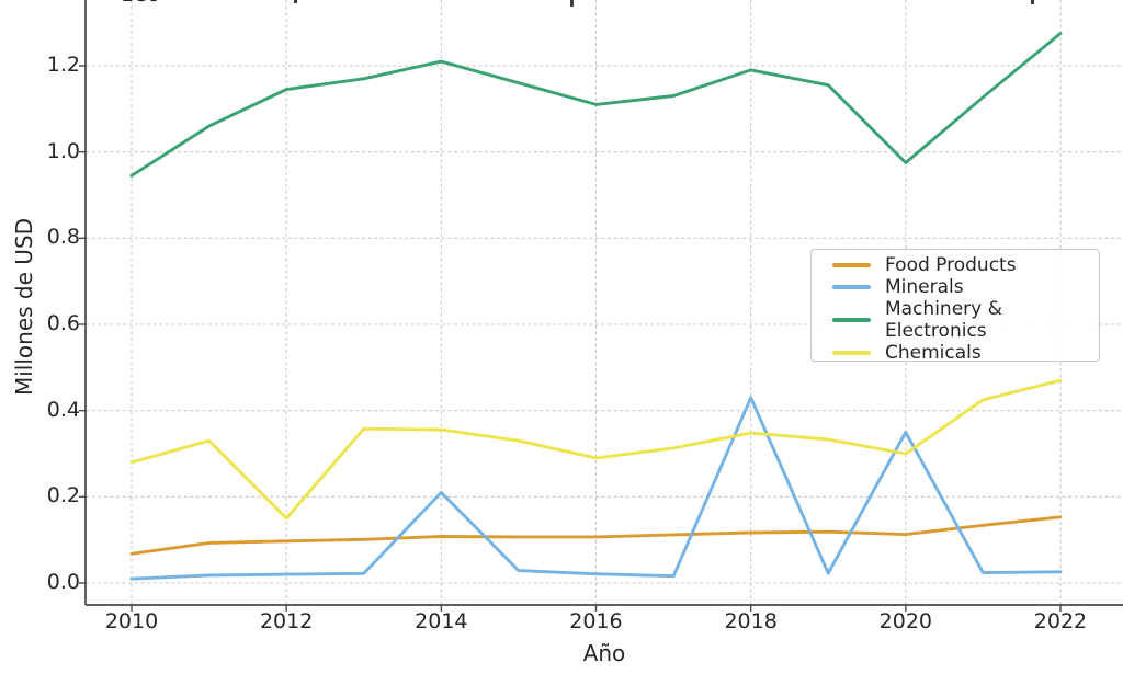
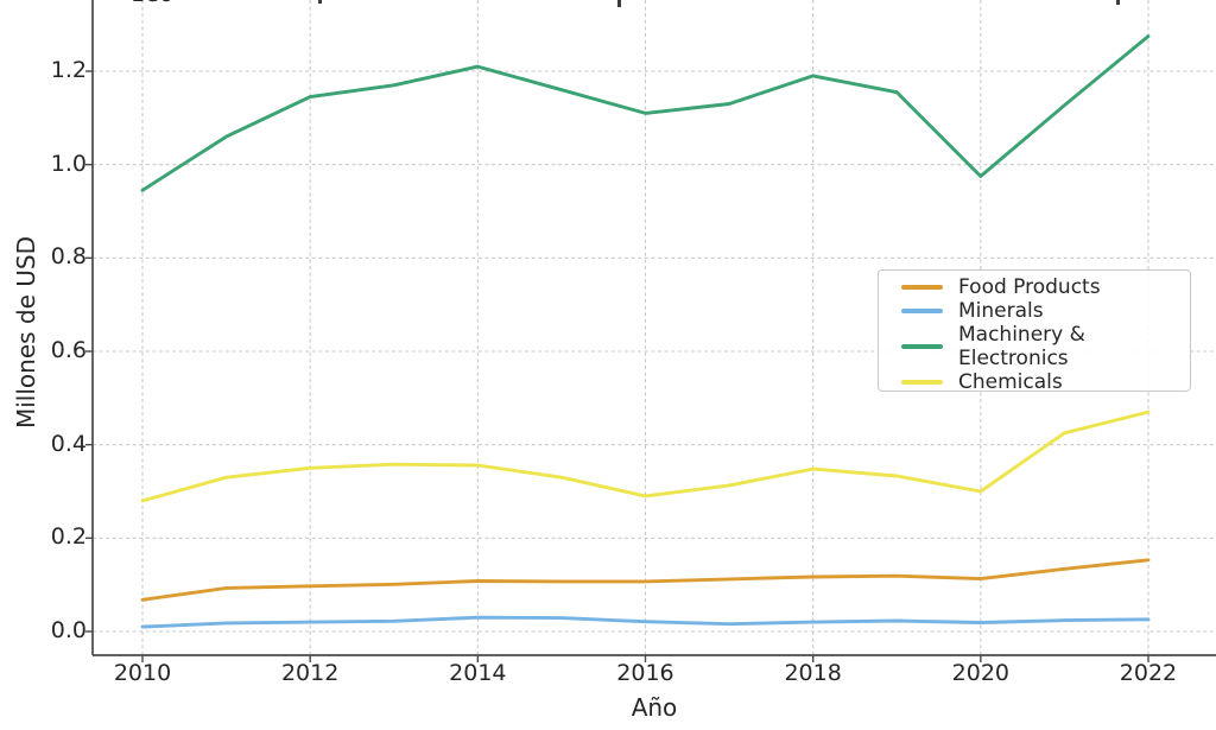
Chemicals/2012: 0.15 -> 0.35
Minerals/2014: 0.21 -> 0.03
Minerals/2018: 0.43 -> 0.02
Minerals/2020: 0.35 -> 0.02
